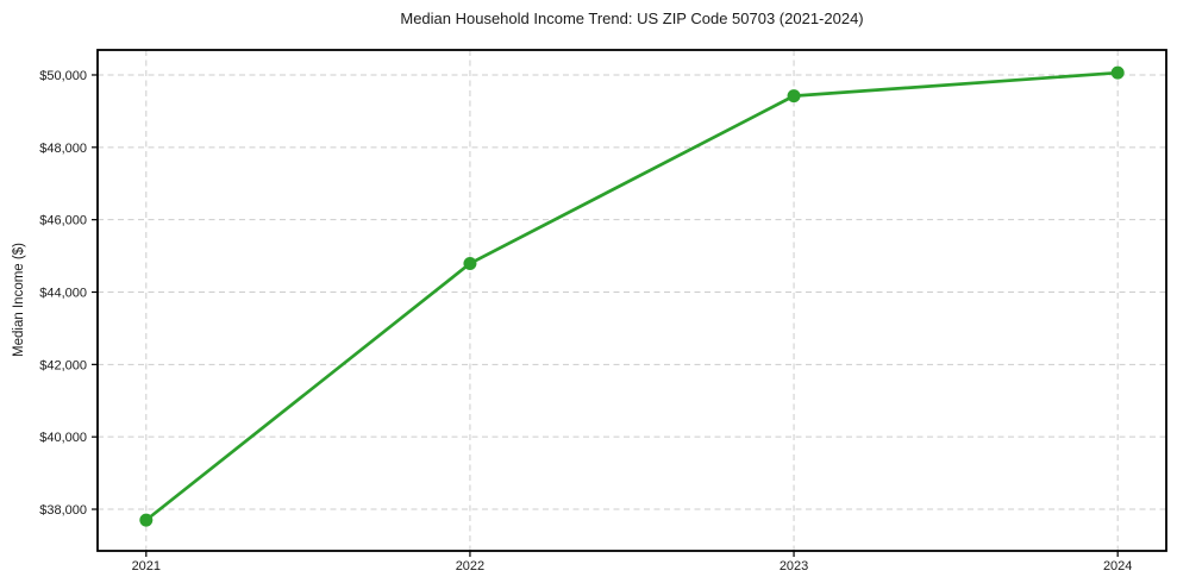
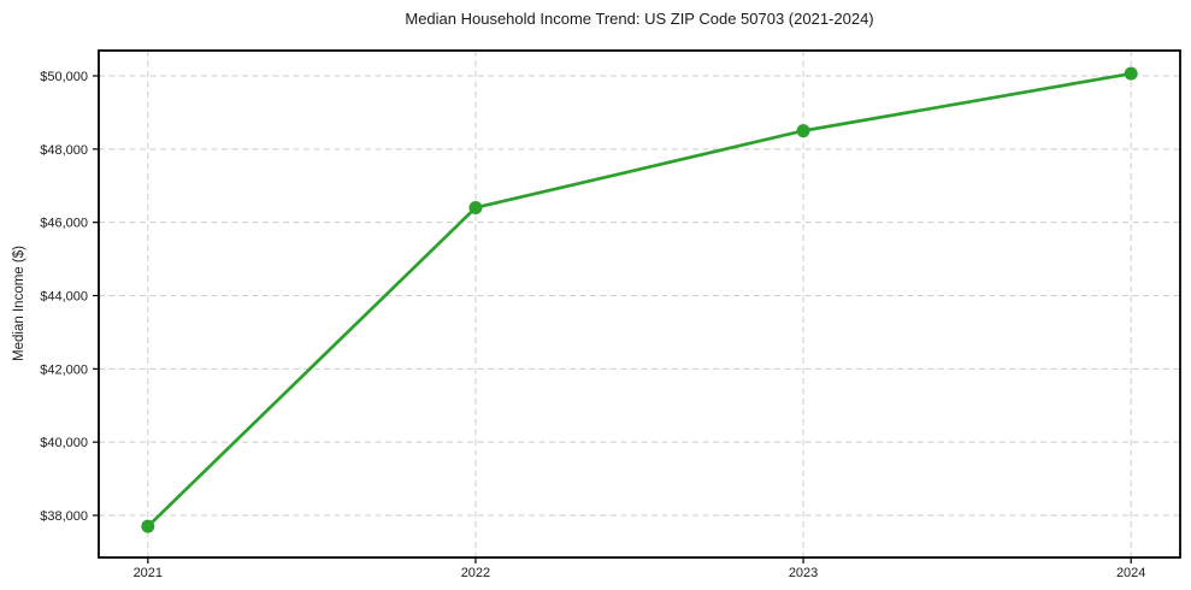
2022: $44800 -> $46400
2023: $49400 -> $48500
